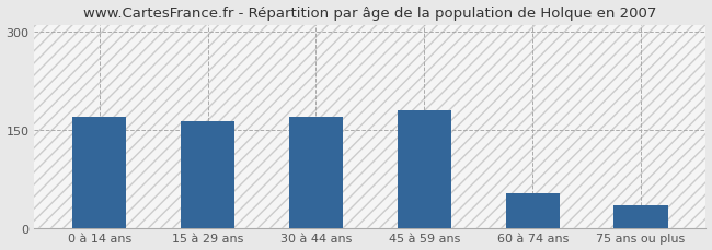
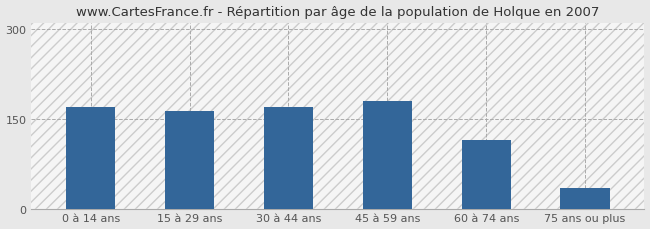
60 à 74 ans: 52 -> 114
